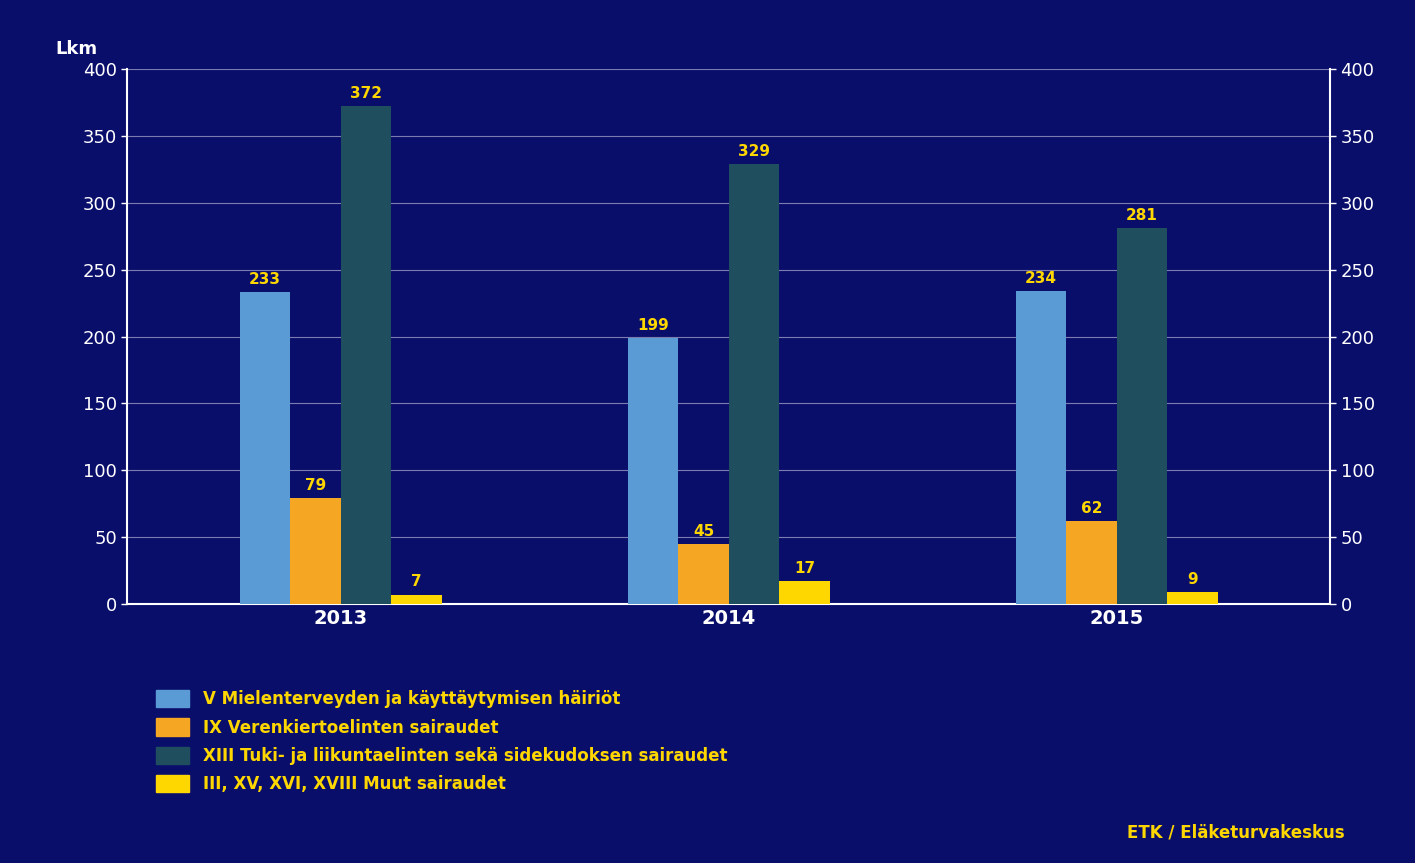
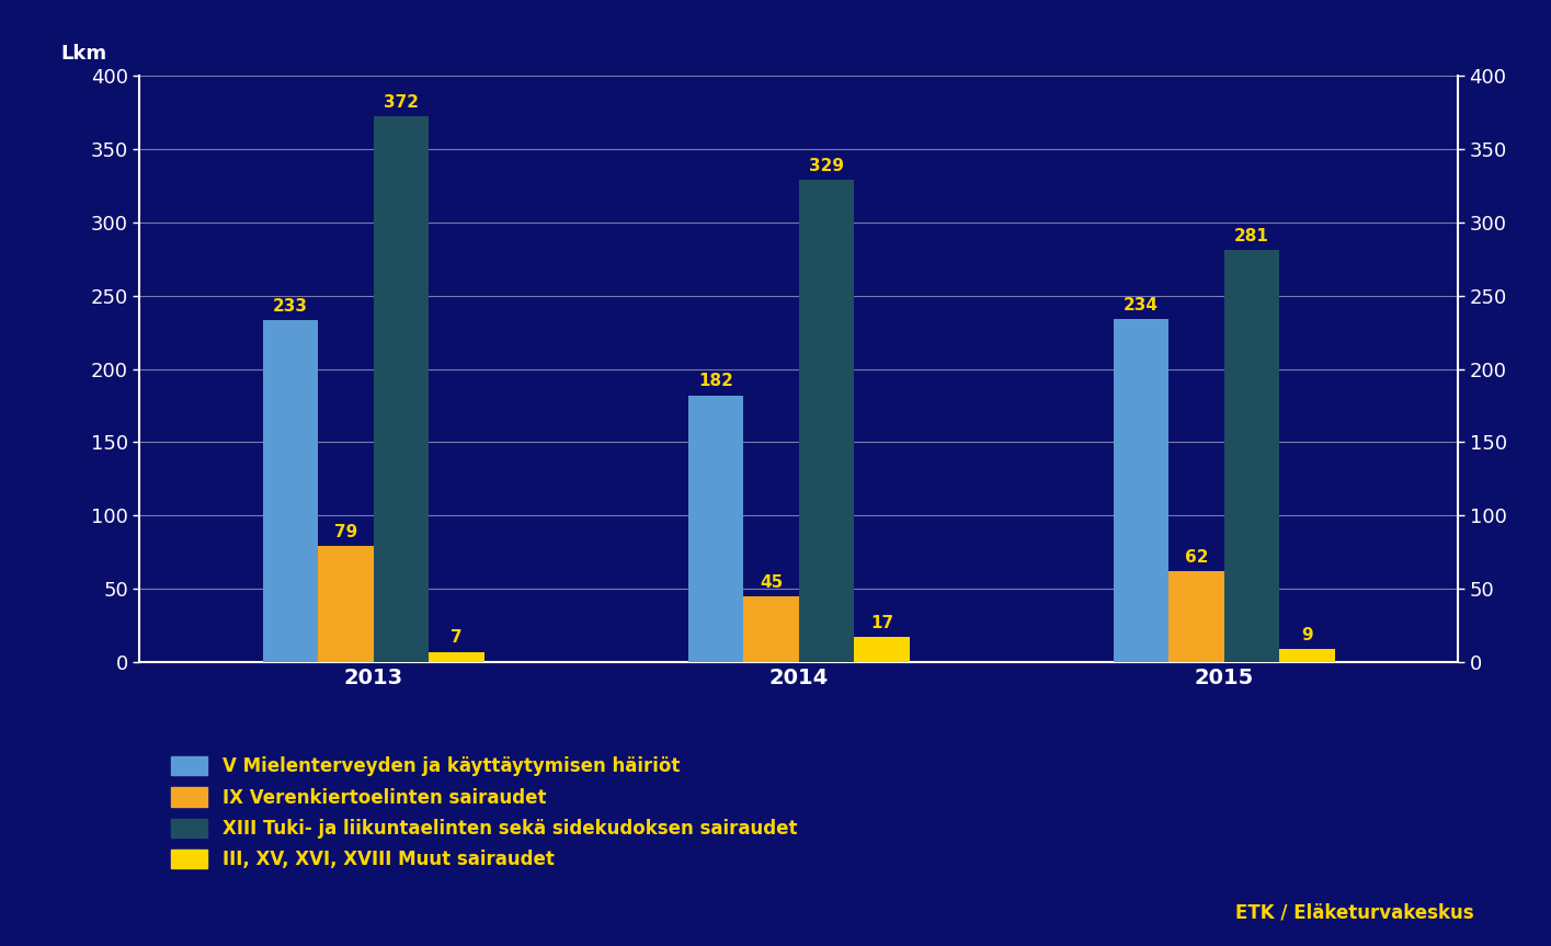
V Mielenterveyden ja käyttäytymisen häiriöt/2014: 199 -> 182
